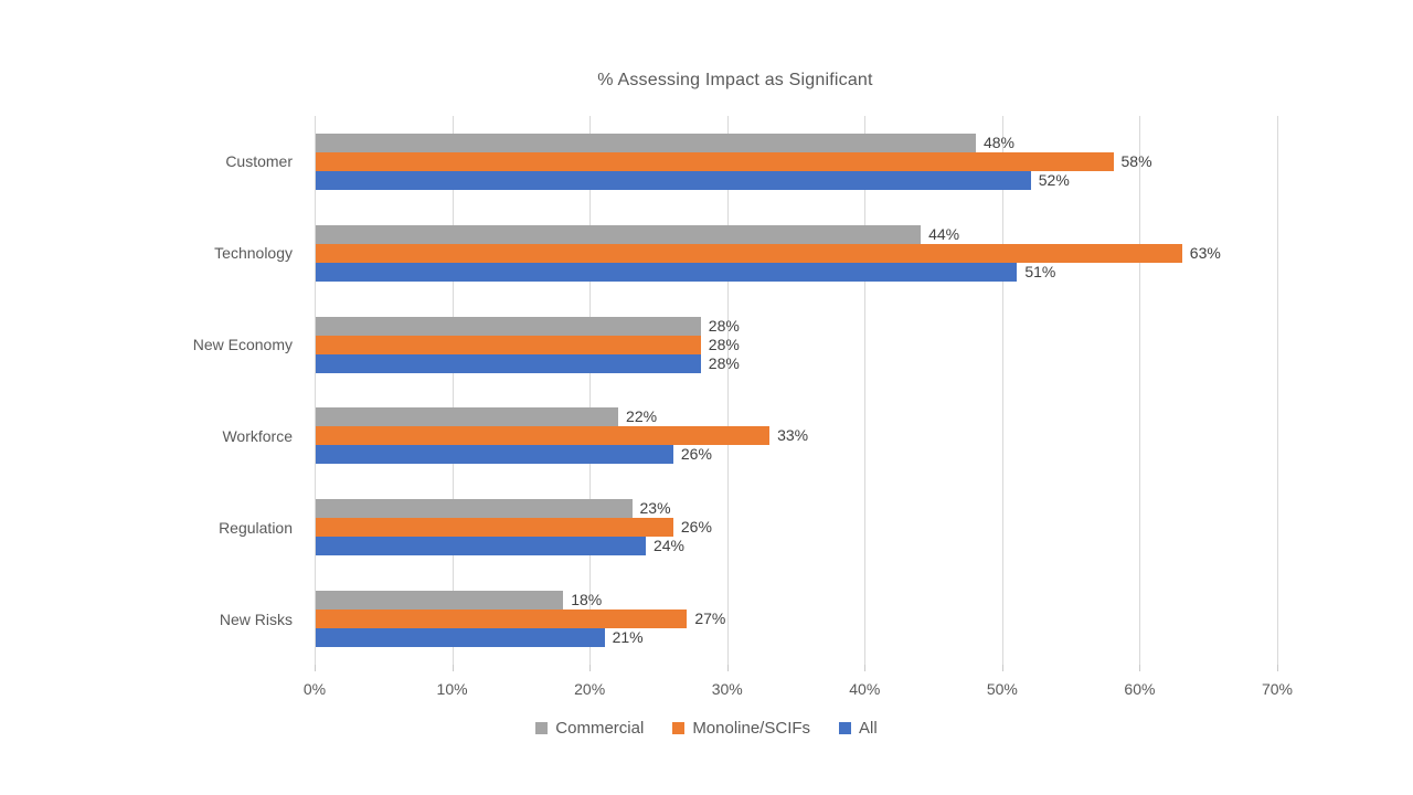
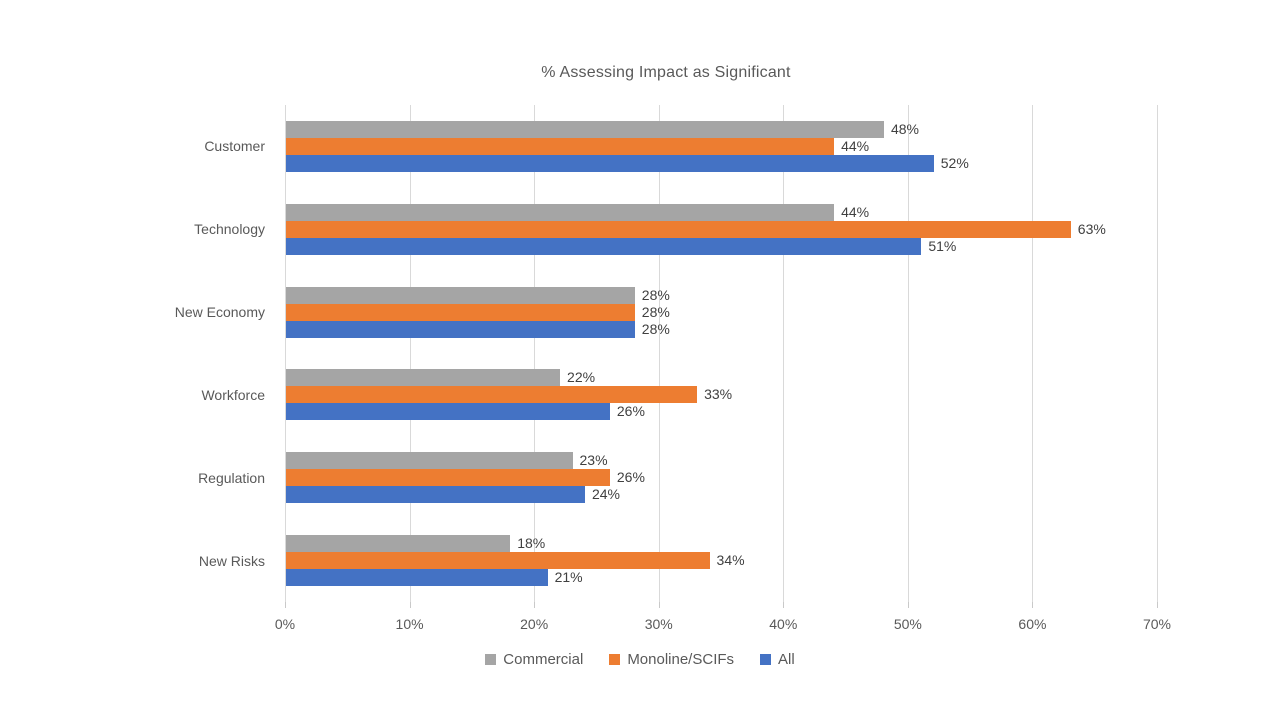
Monoline/SCIFs/Customer: 58% -> 44%
Monoline/SCIFs/New Risks: 27% -> 34%
